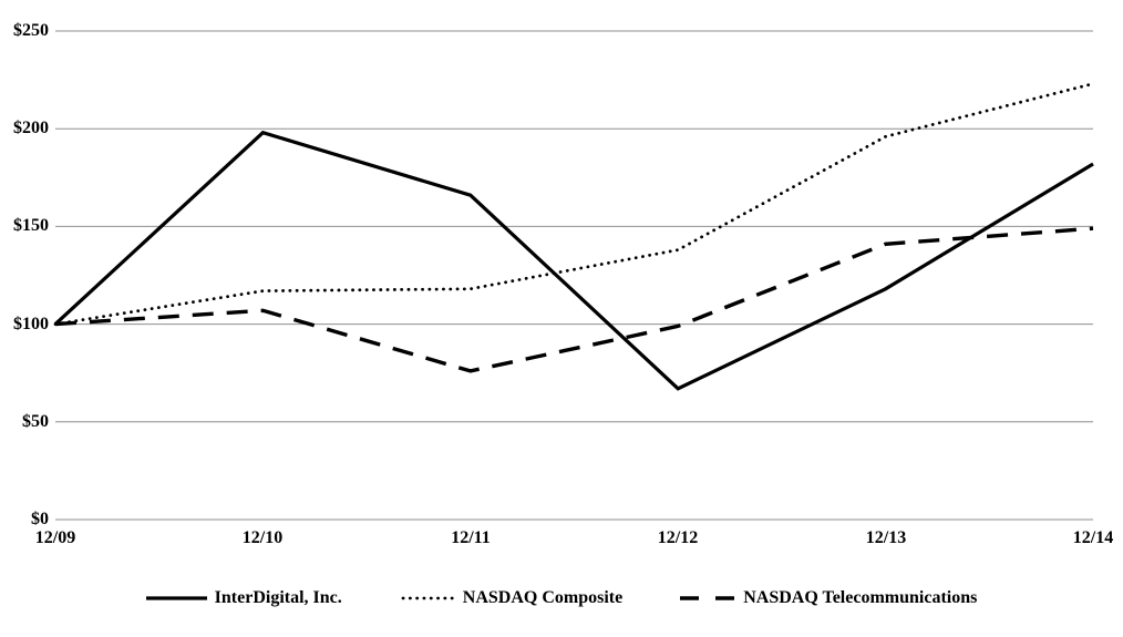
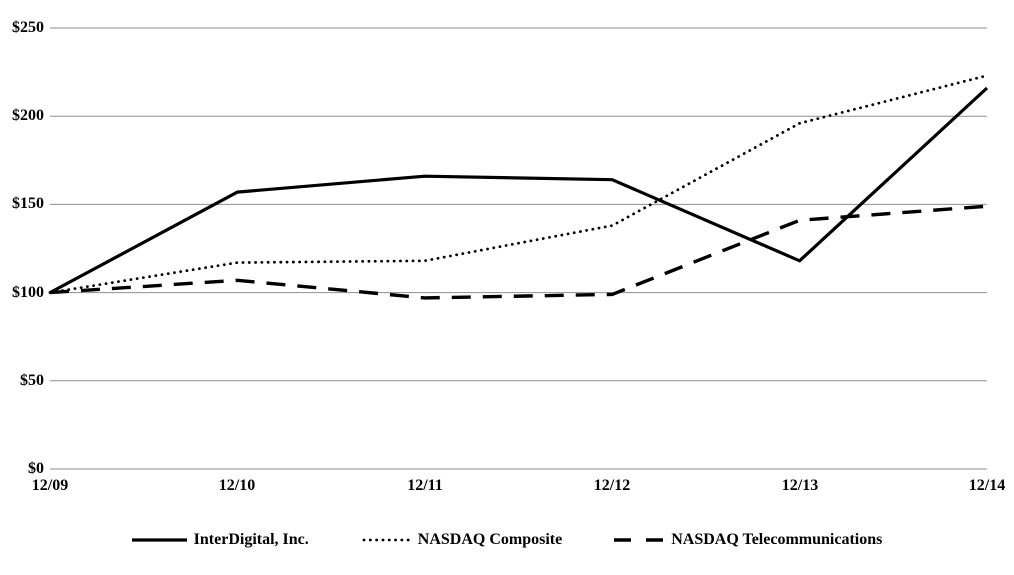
InterDigital, Inc./12/10: $198 -> $157
NASDAQ Telecommunications/12/11: $76 -> $97
InterDigital, Inc./12/12: $67 -> $164
InterDigital, Inc./12/14: $182 -> $216
